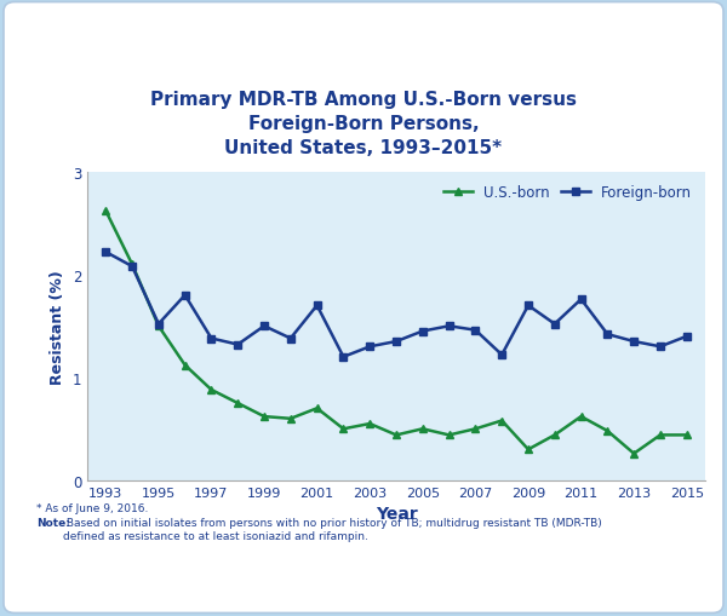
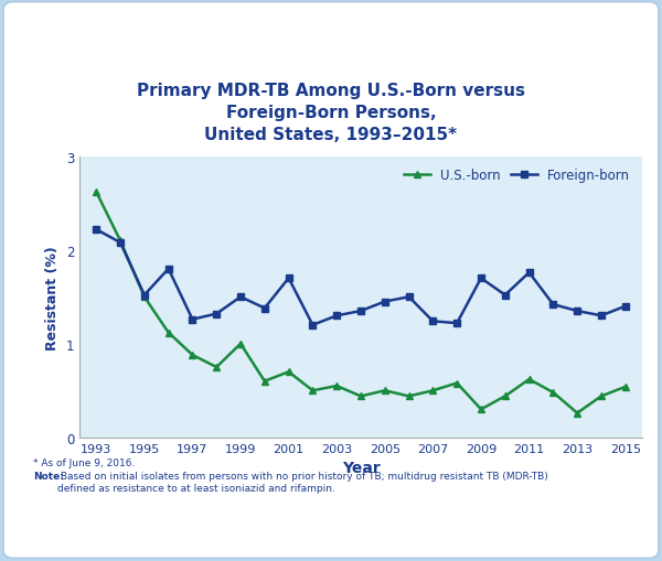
Foreign-born/1997: 1.38 -> 1.26
U.S.-born/1999: 0.62 -> 1.00
Foreign-born/2007: 1.46 -> 1.24
U.S.-born/2015: 0.44 -> 0.54
